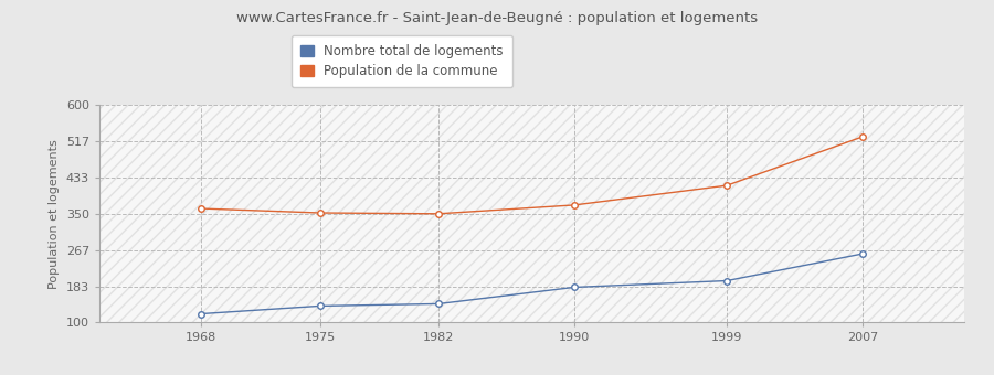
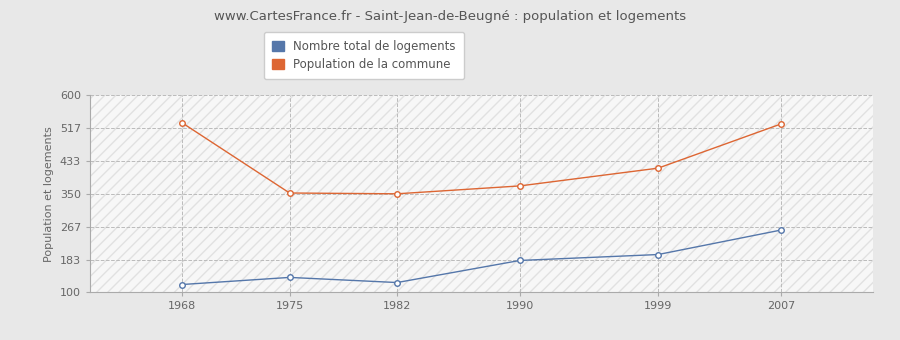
Population de la commune/1968: 362 -> 530
Nombre total de logements/1982: 143 -> 125
